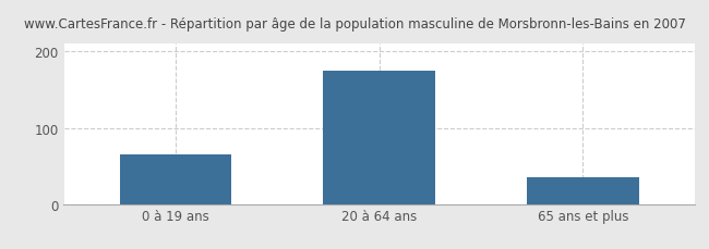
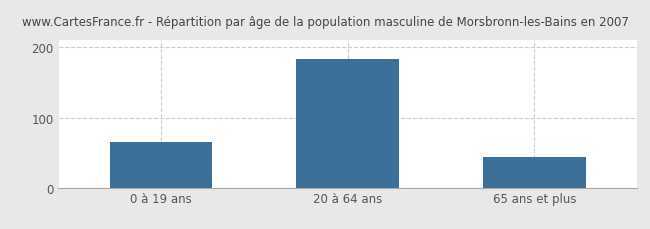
20 à 64 ans: 175 -> 184
65 ans et plus: 35 -> 44
